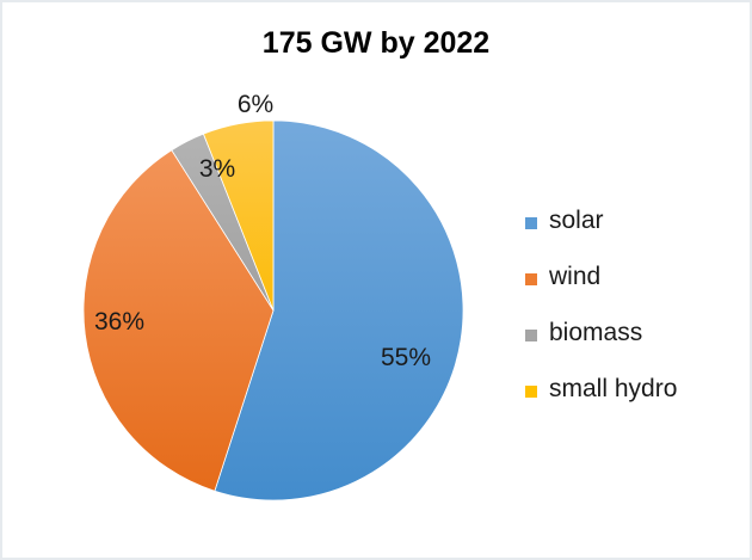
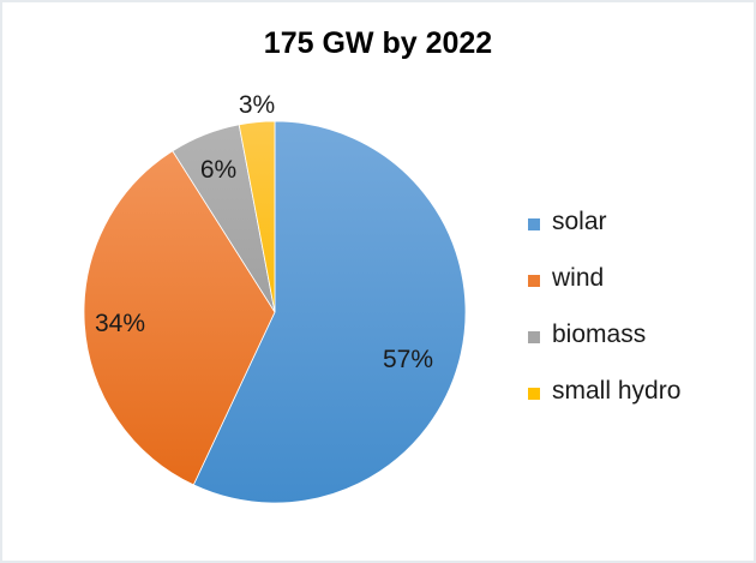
solar: 55% -> 57%
wind: 36% -> 34%
biomass: 3% -> 6%
small hydro: 6% -> 3%
